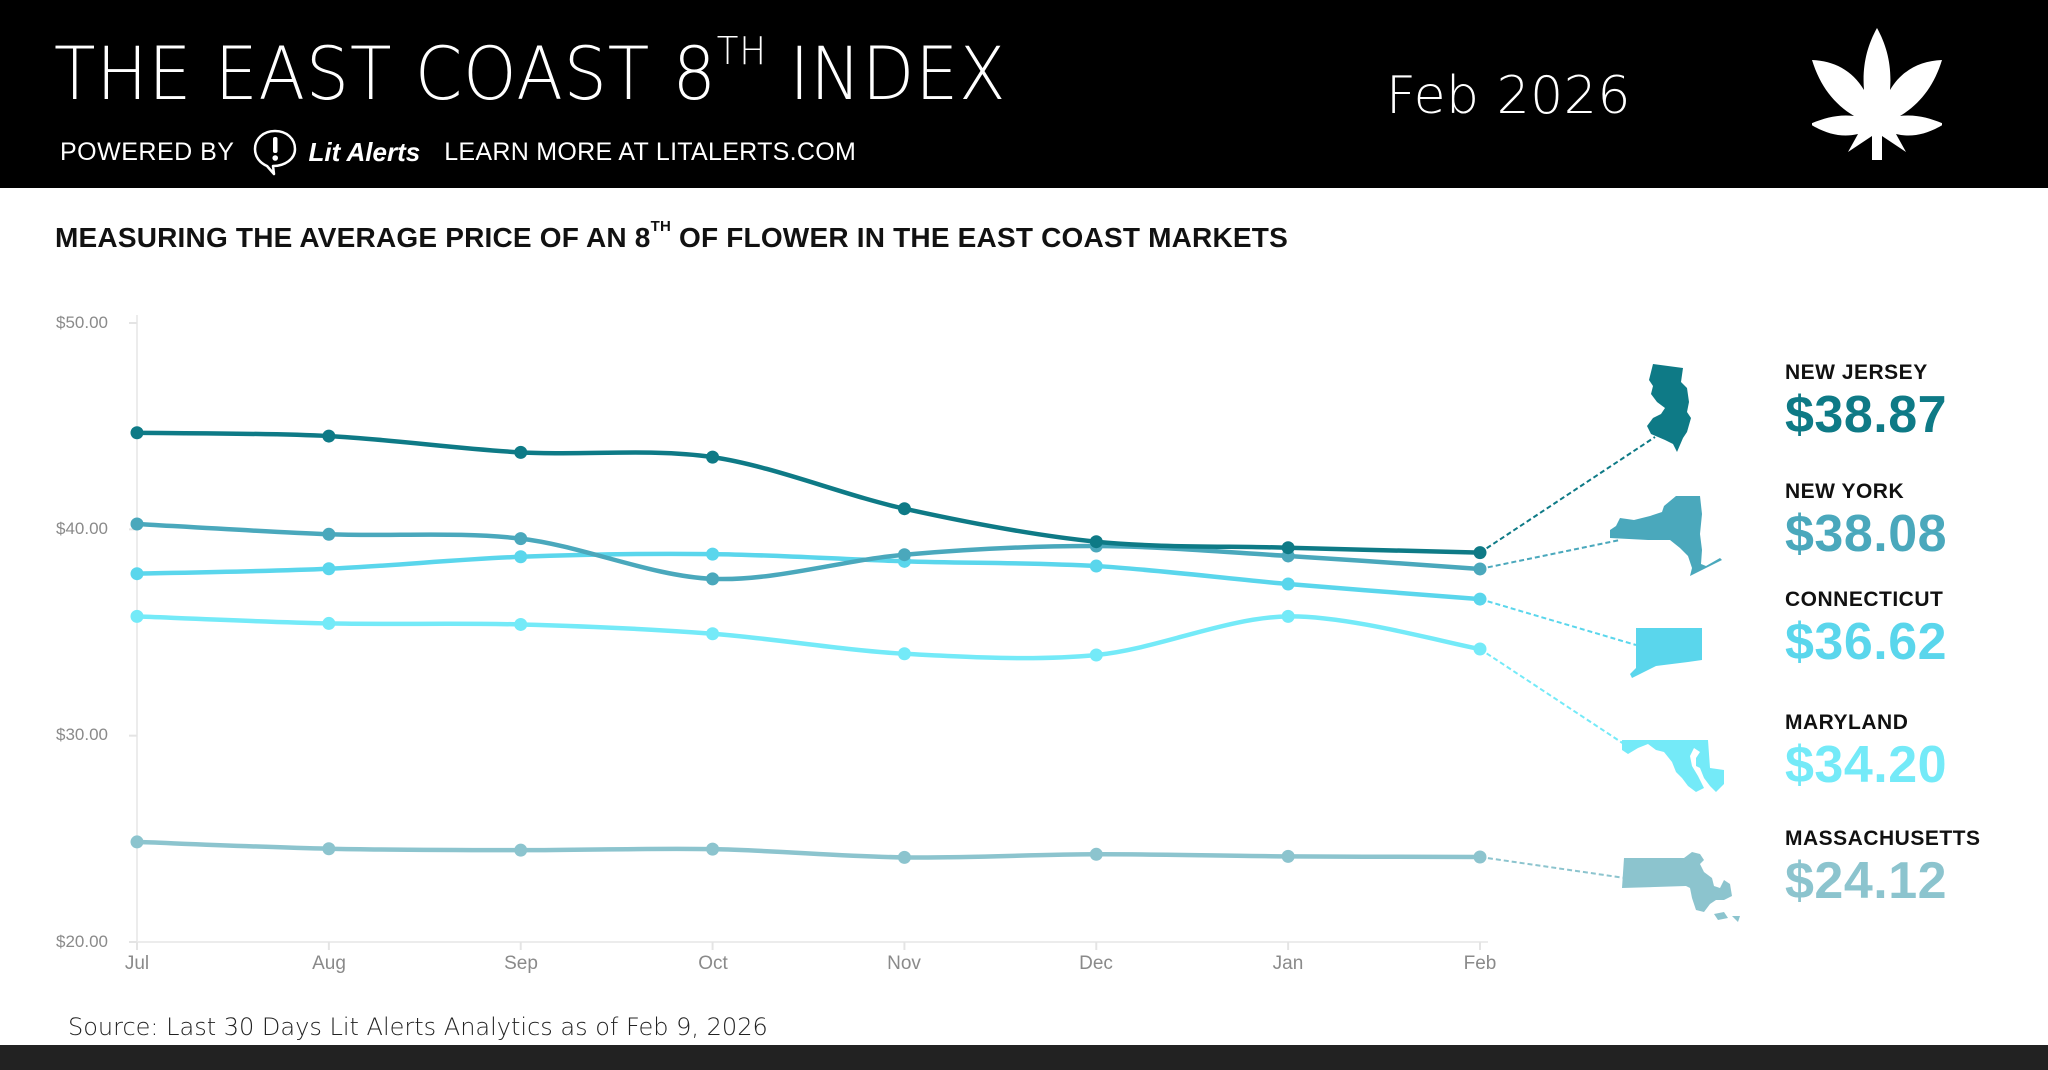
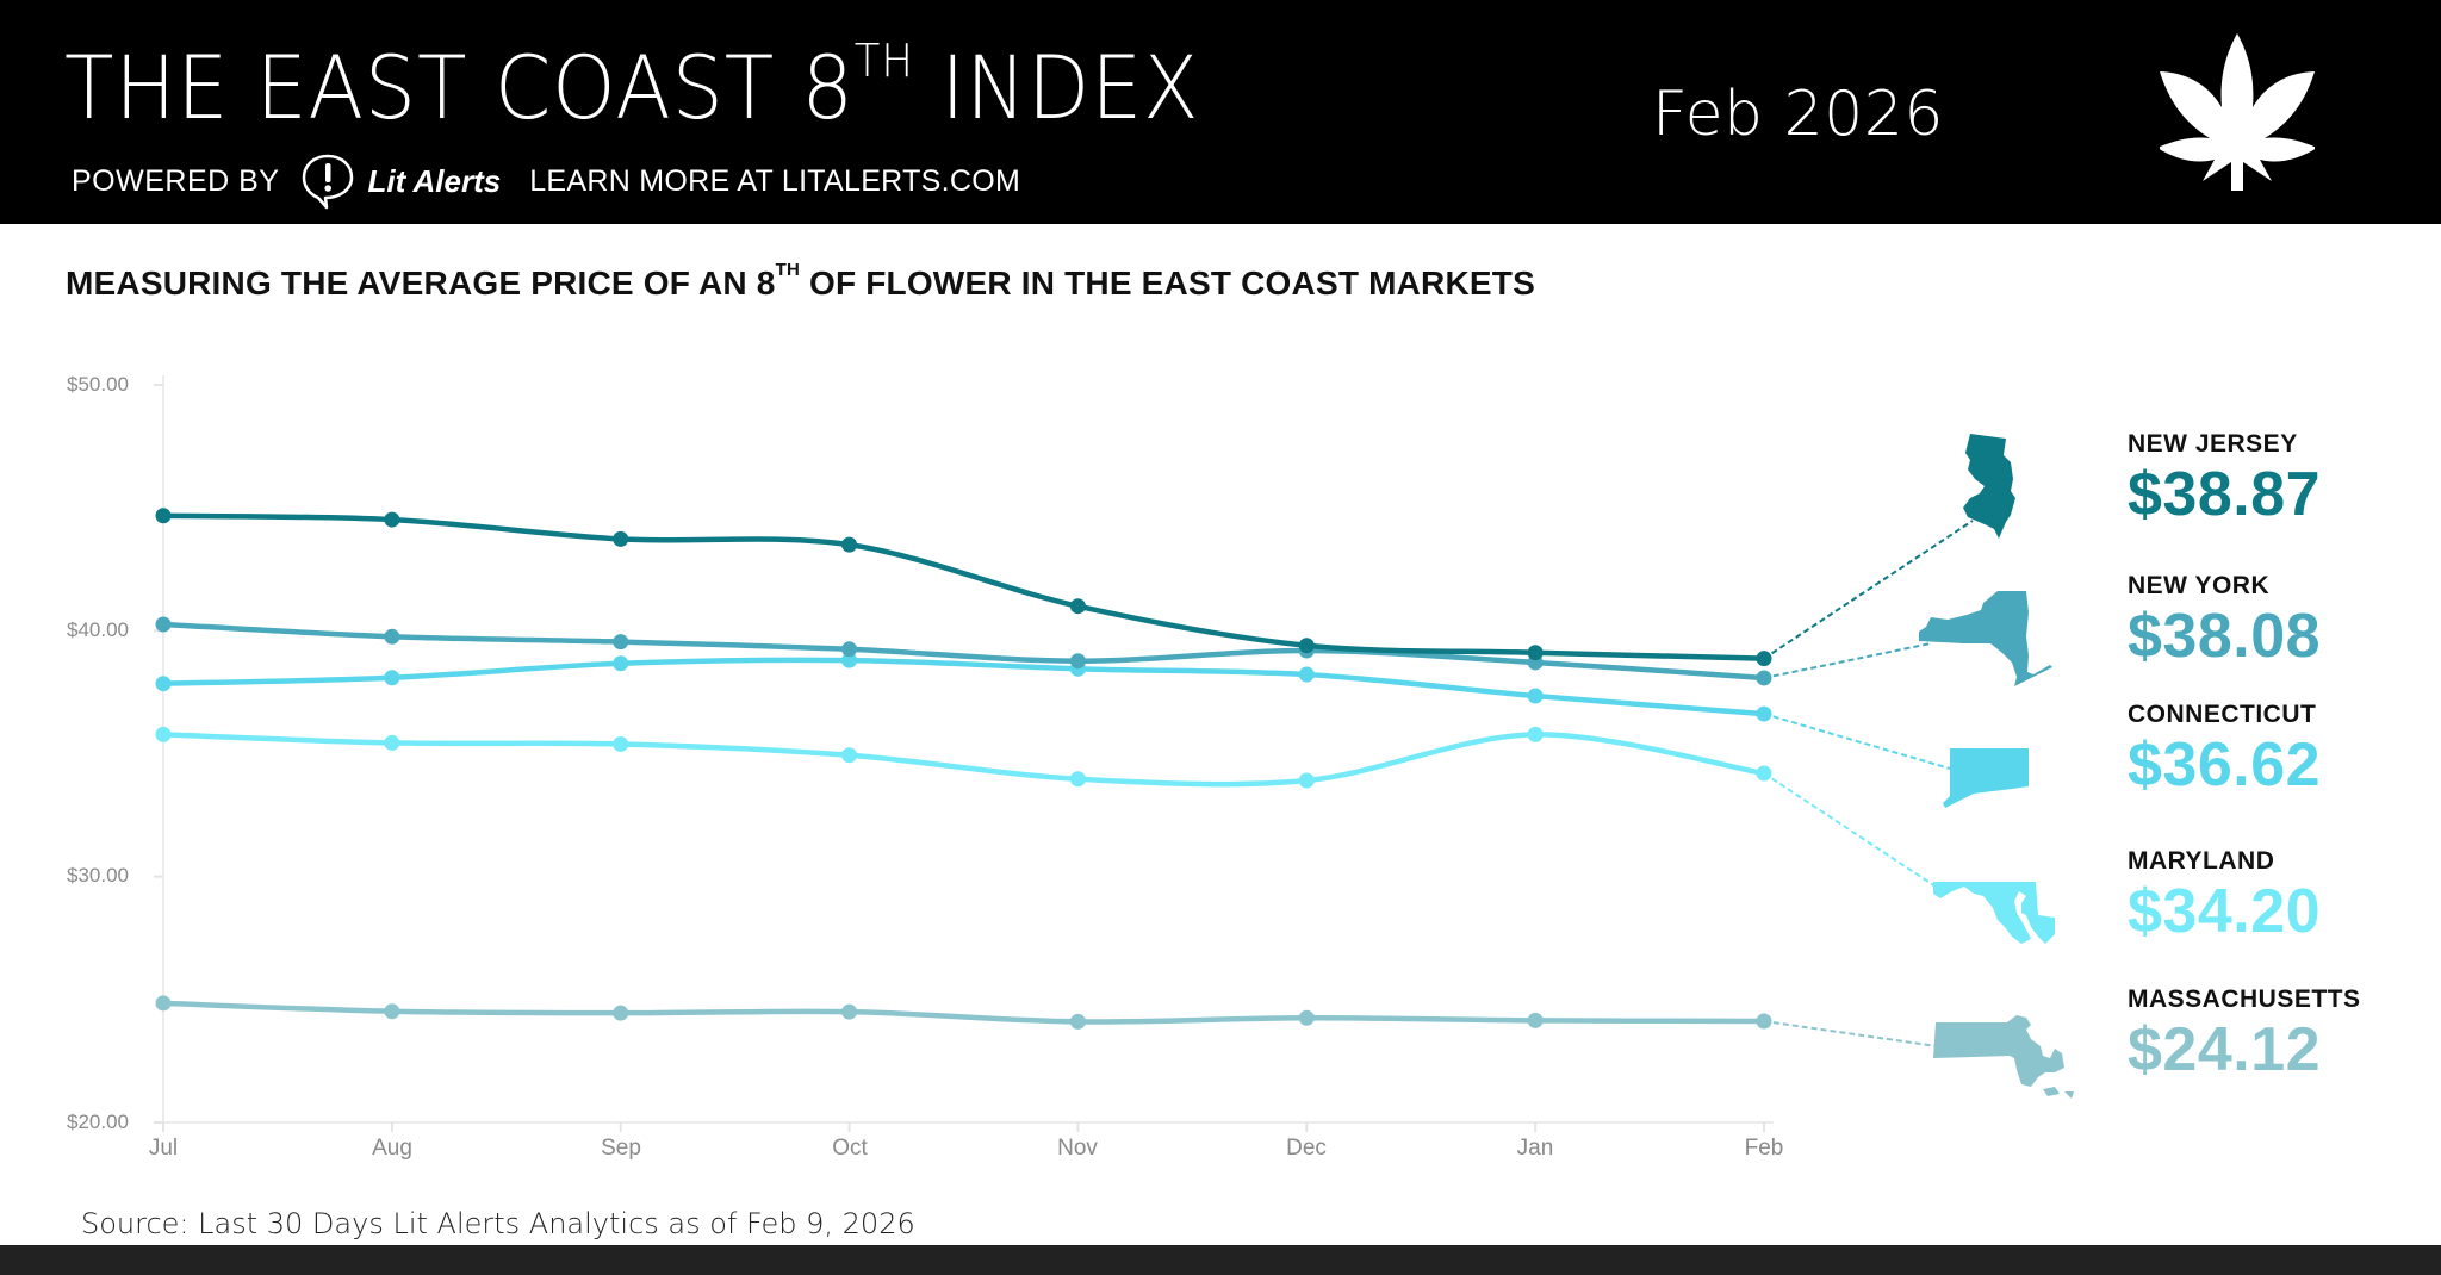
NEW YORK/Oct: $37.6 -> $39.2
